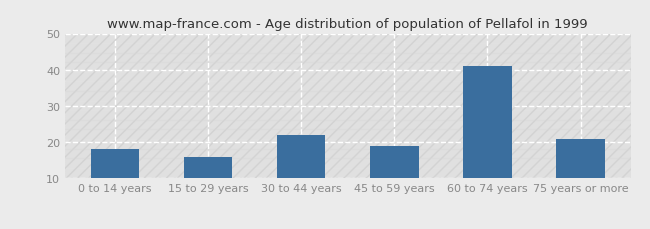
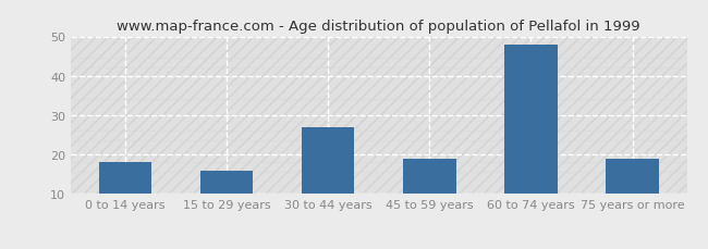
30 to 44 years: 22 -> 27
60 to 74 years: 41 -> 48
75 years or more: 21 -> 19
